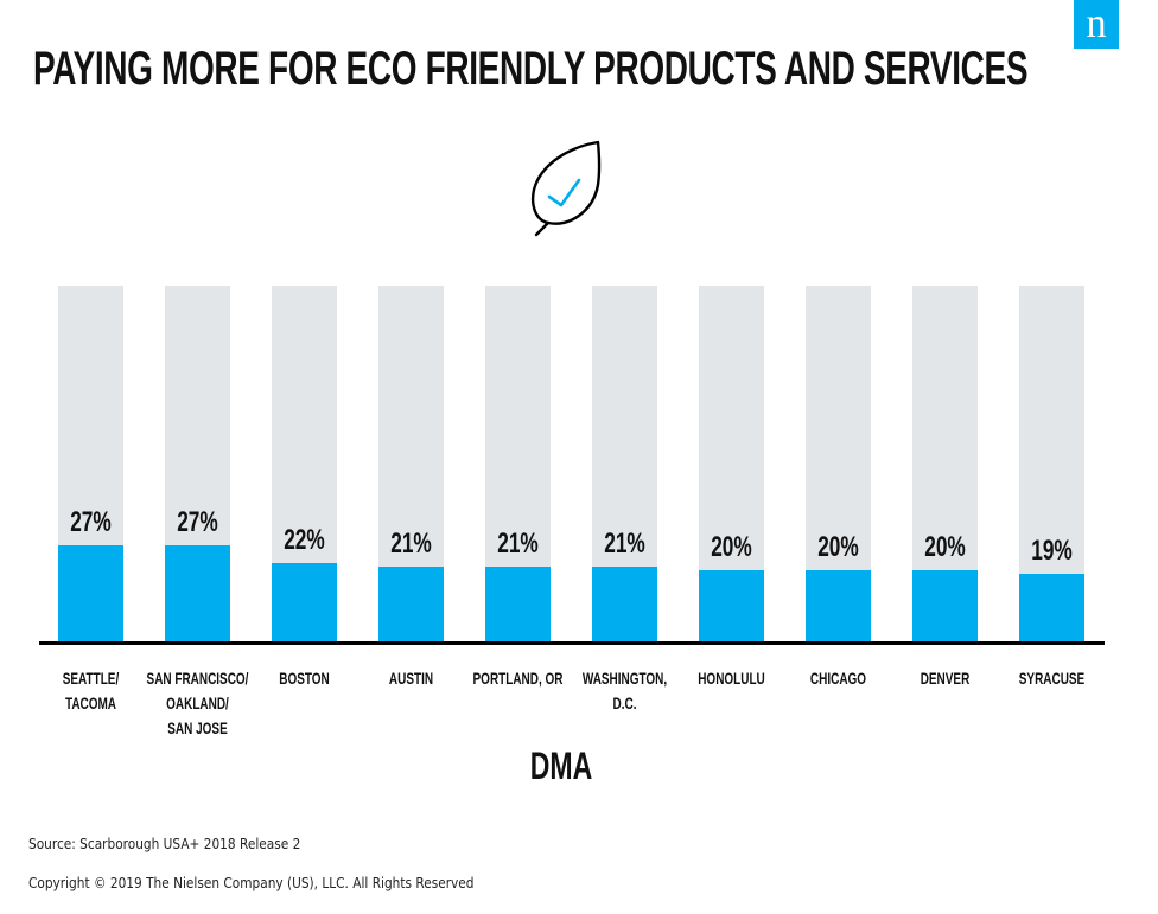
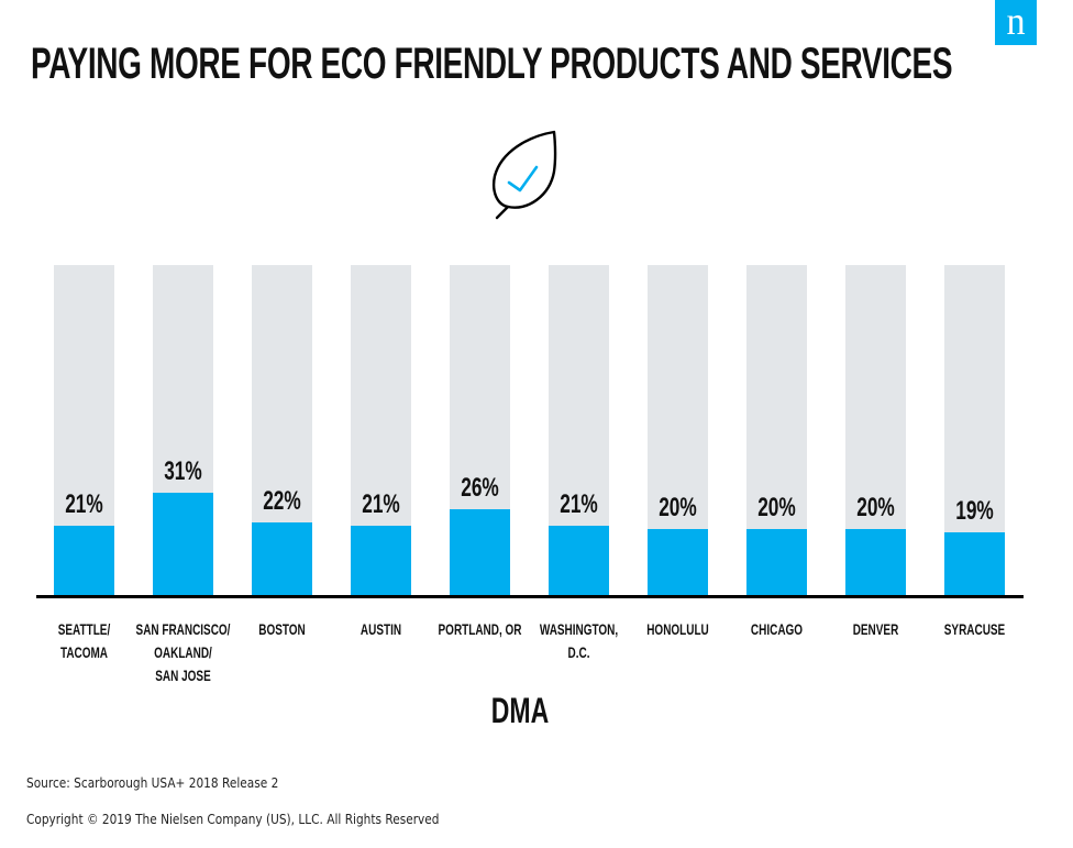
SEATTLE/ TACOMA: 27% -> 21%
SAN FRANCISCO/ OAKLAND/ SAN JOSE: 27% -> 31%
PORTLAND, OR: 21% -> 26%
